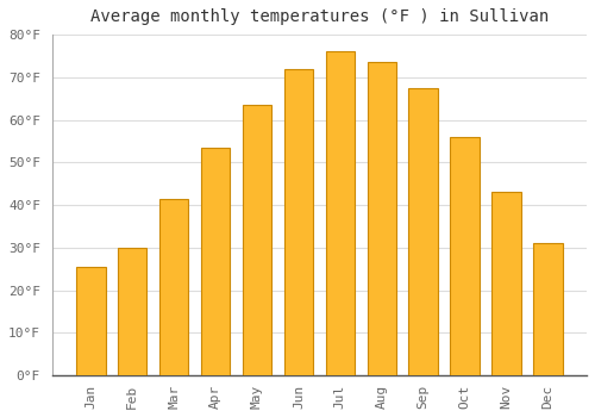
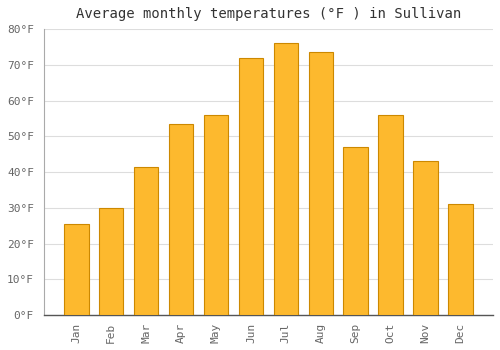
May: 63.5°F -> 56.0°F
Sep: 67.5°F -> 47.0°F
